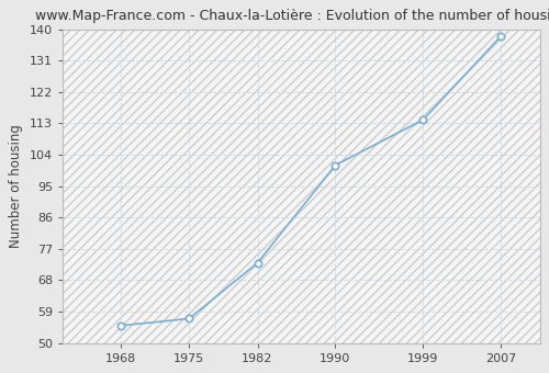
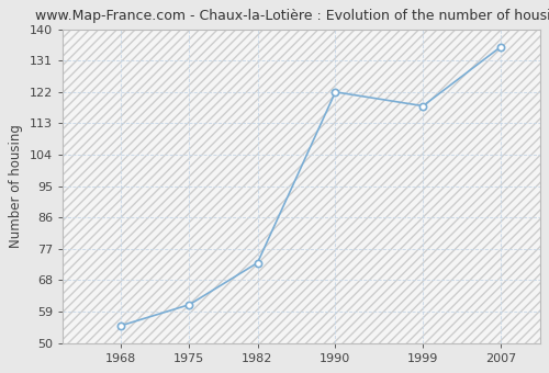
1975: 57 -> 61
1990: 101 -> 122
1999: 114 -> 118
2007: 138 -> 135
